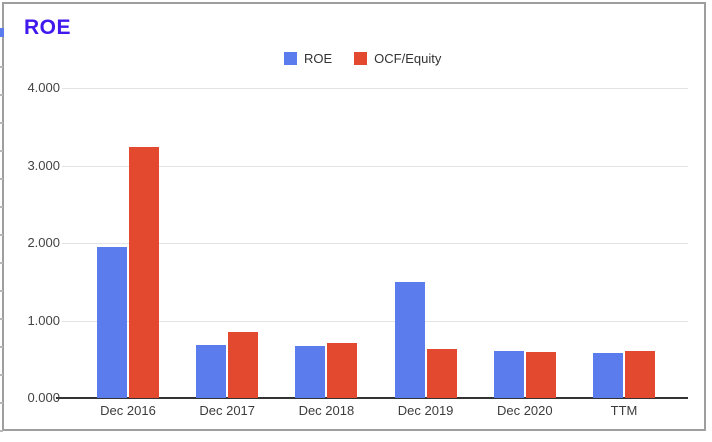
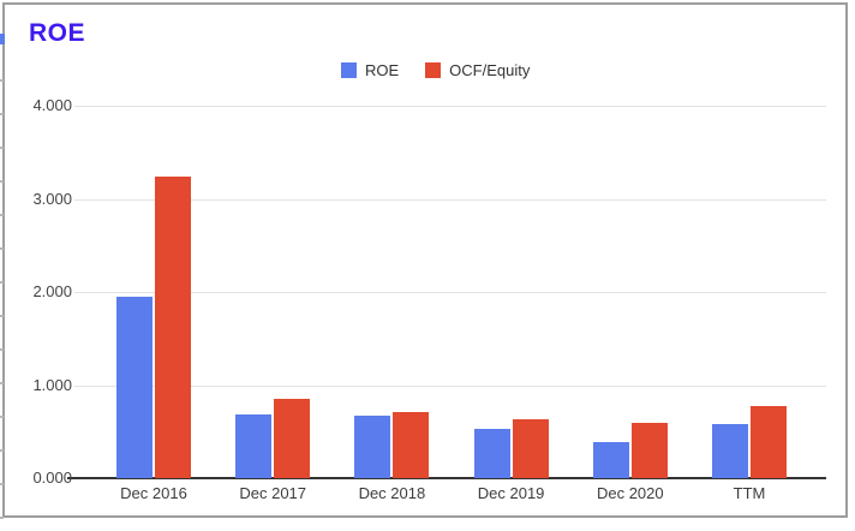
ROE/Dec 2019: 1.5 -> 0.5
ROE/Dec 2020: 0.6 -> 0.4
OCF/Equity/TTM: 0.6 -> 0.8
